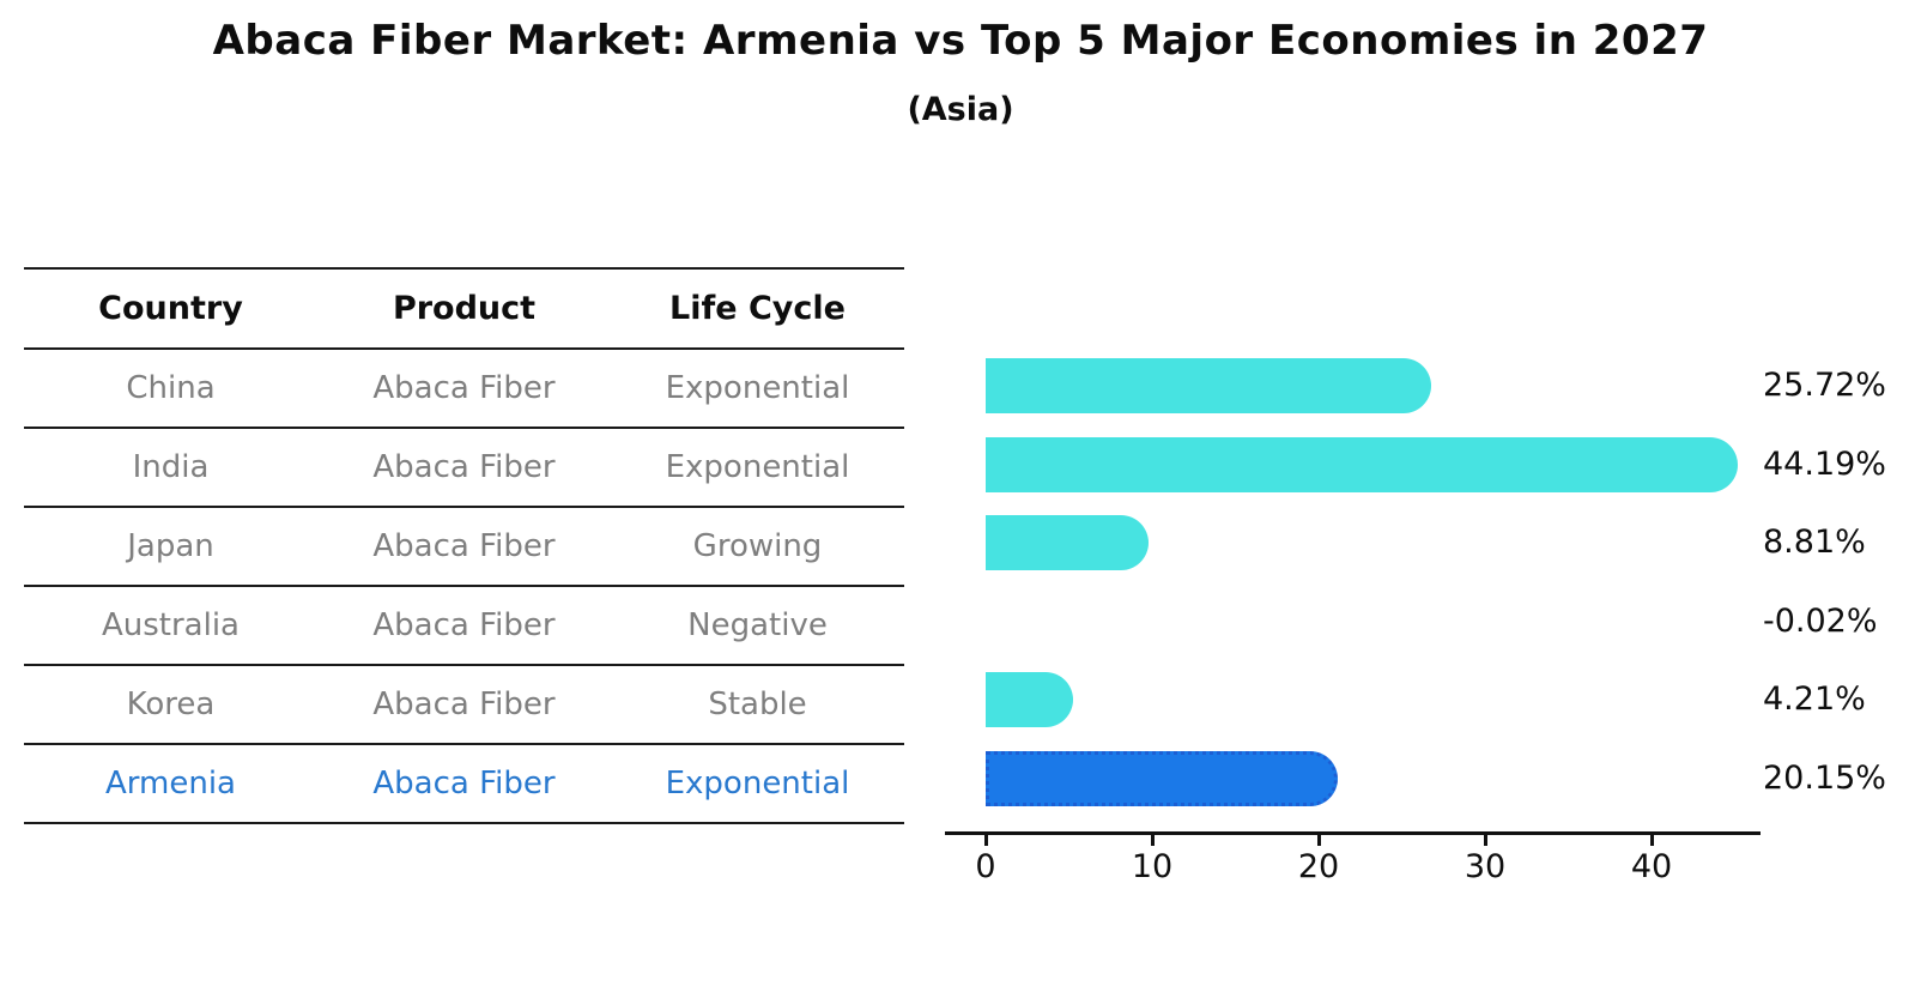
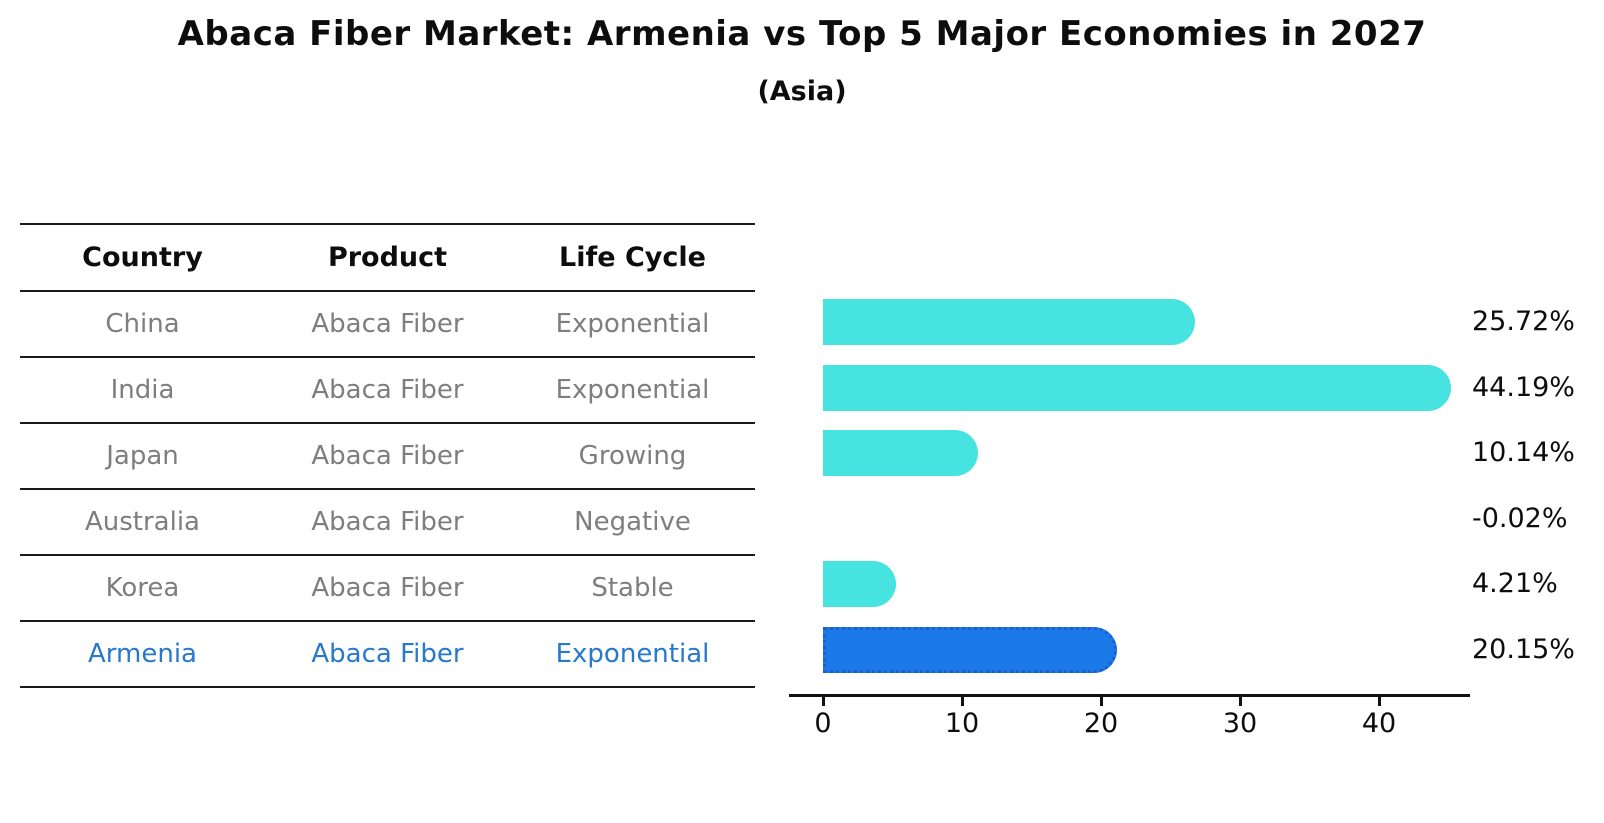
Japan: 8.81% -> 10.14%
